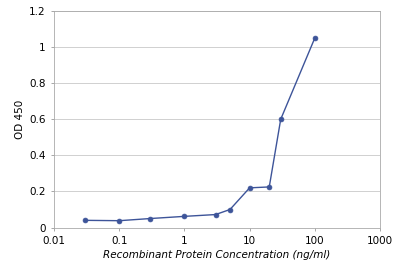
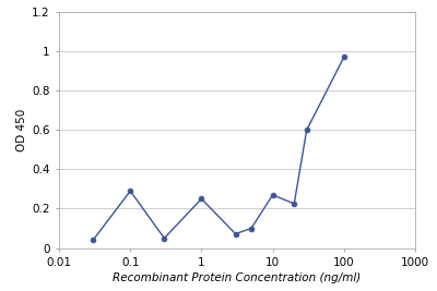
0.1: 0.04 -> 0.29
1: 0.06 -> 0.25
10: 0.22 -> 0.27
100: 1.05 -> 0.97
